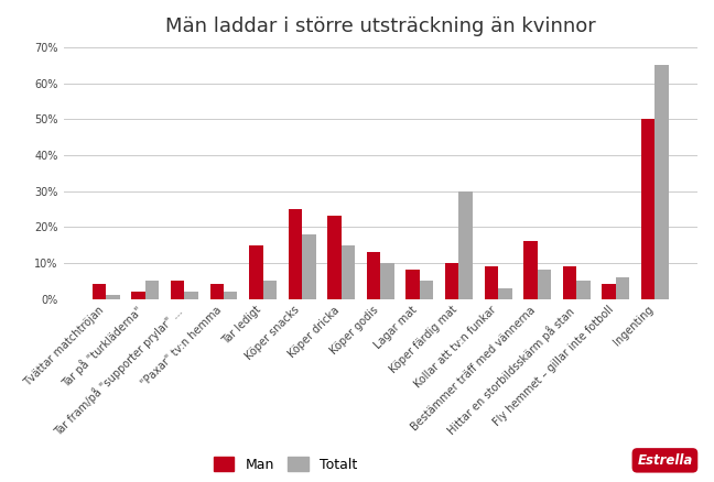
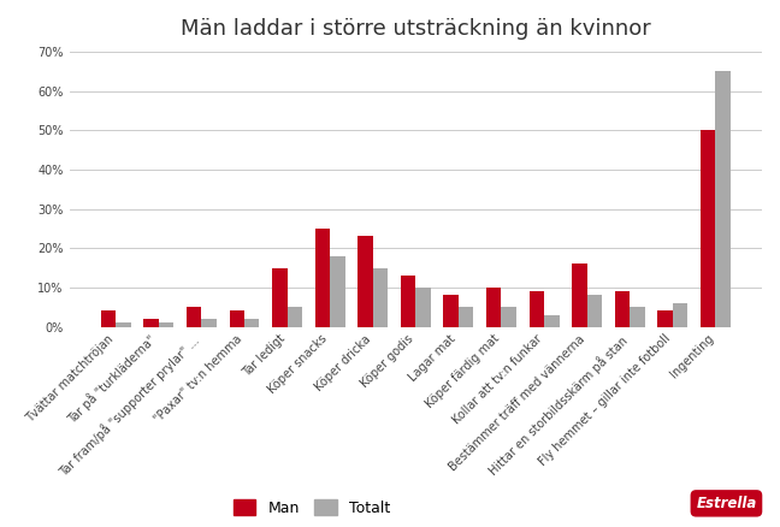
Totalt/Tar på "turkläderna": 5% -> 1%
Totalt/Köper färdig mat: 30% -> 5%
